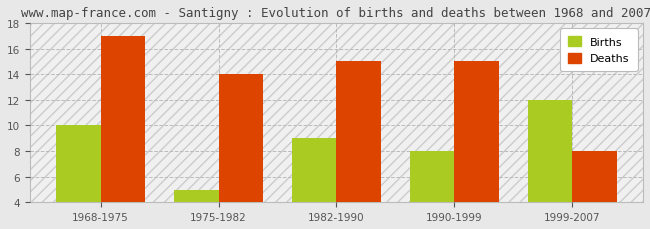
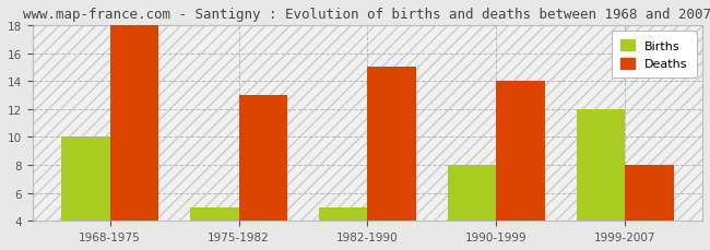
Deaths/1968-1975: 17 -> 18
Deaths/1975-1982: 14 -> 13
Births/1982-1990: 9 -> 5
Deaths/1990-1999: 15 -> 14
